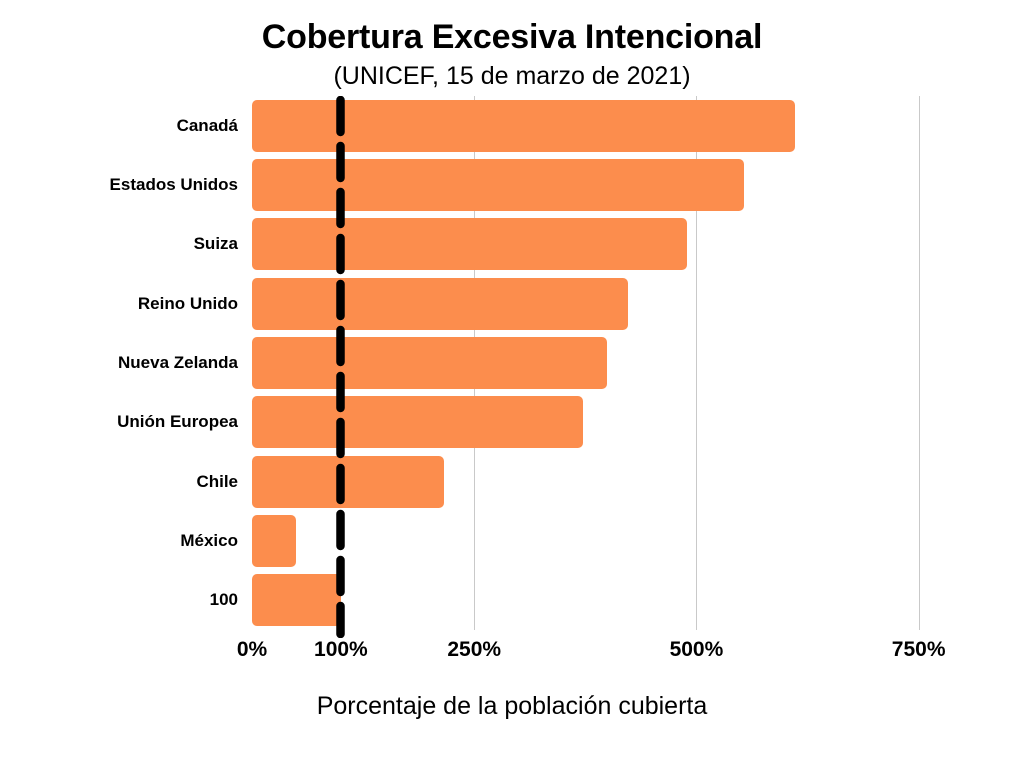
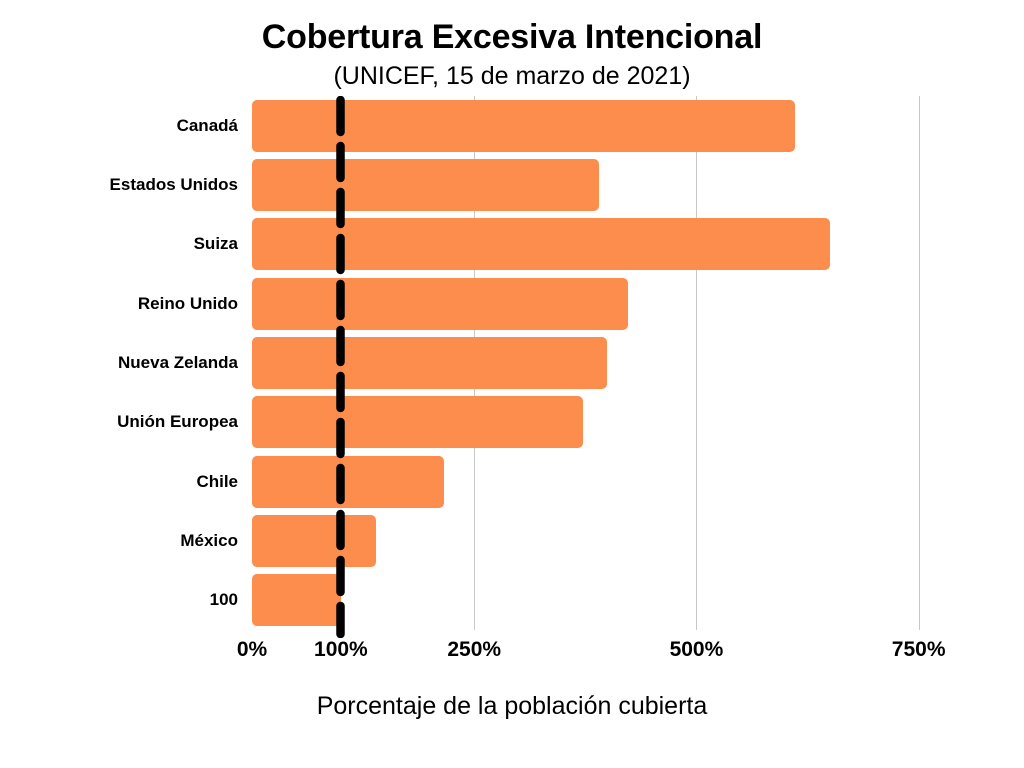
Estados Unidos: 550% -> 390%
Suiza: 490% -> 650%
México: 50% -> 140%
